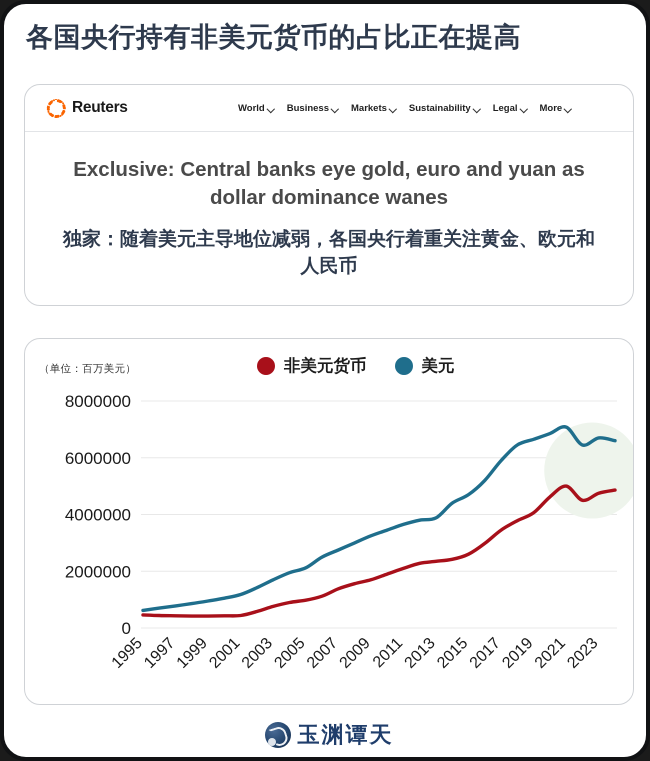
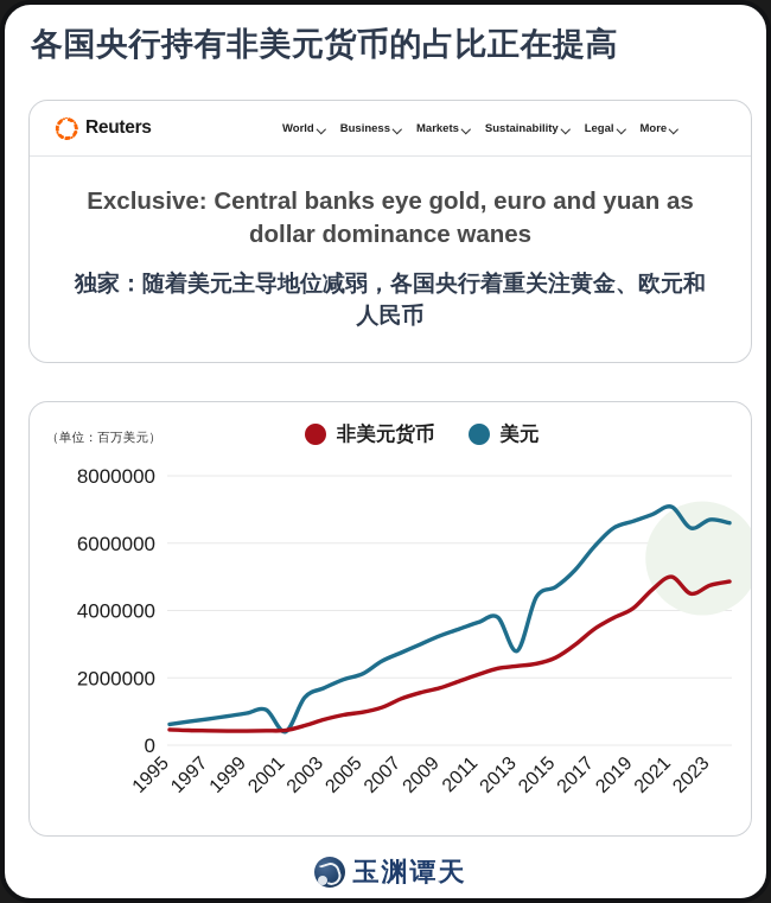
美元/2001: 1200000 -> 400000
美元/2013: 3900000 -> 2800000
